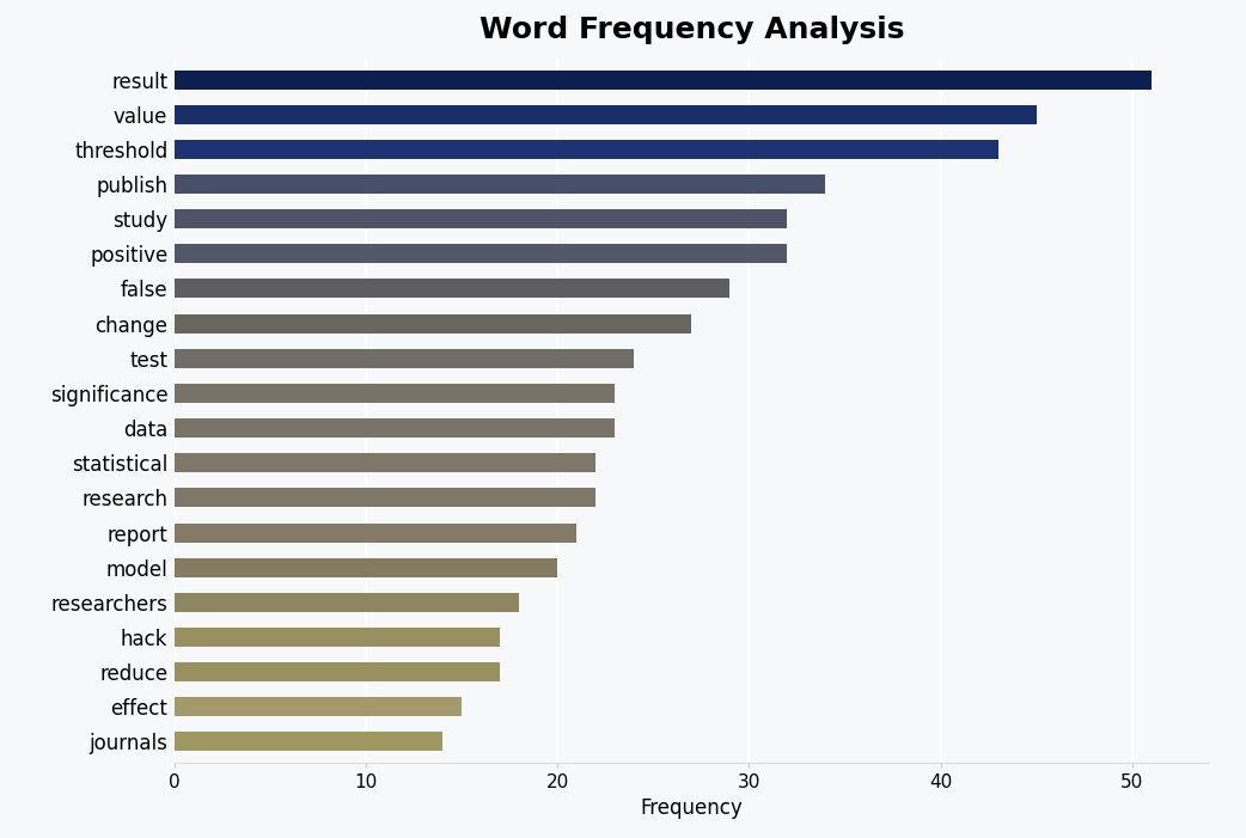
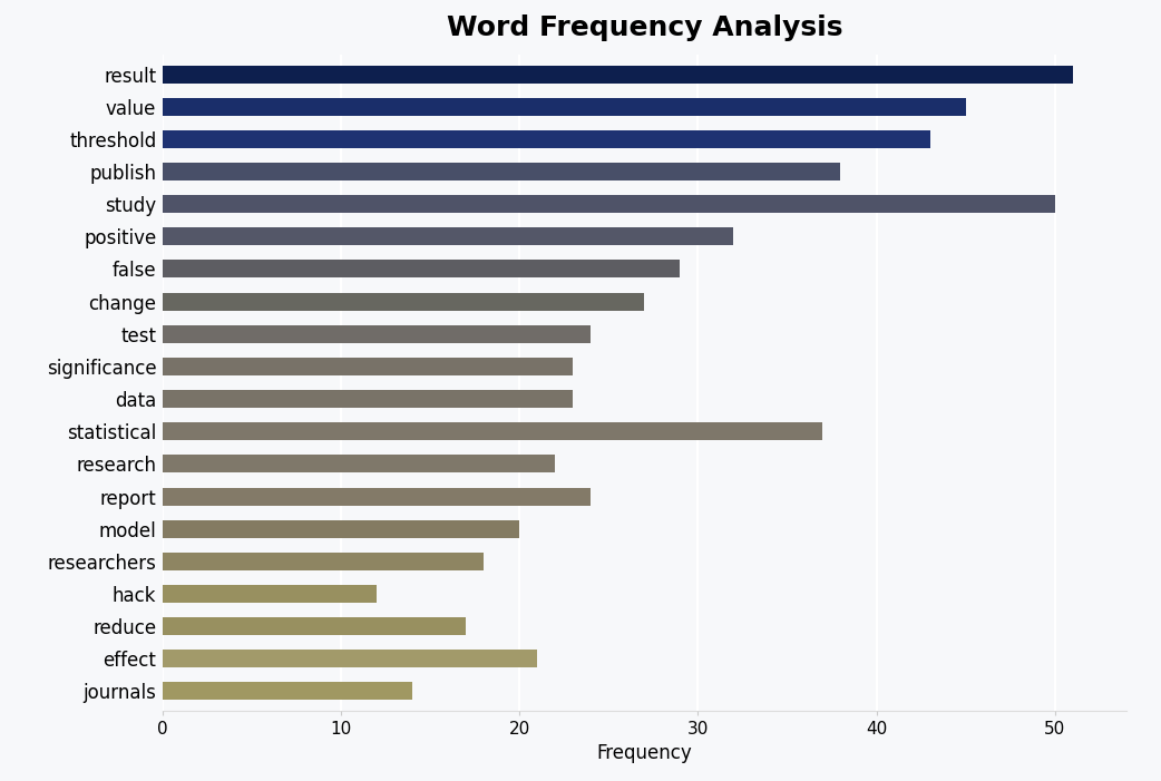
publish: 34 -> 38
study: 32 -> 50
statistical: 22 -> 37
report: 21 -> 24
hack: 17 -> 12
effect: 15 -> 21
